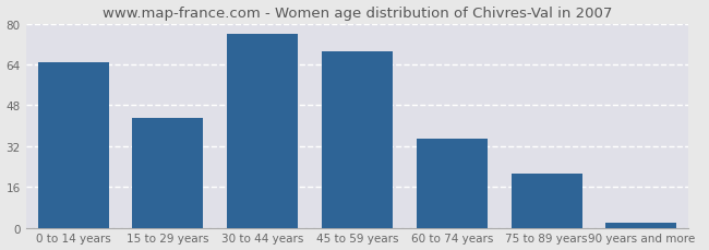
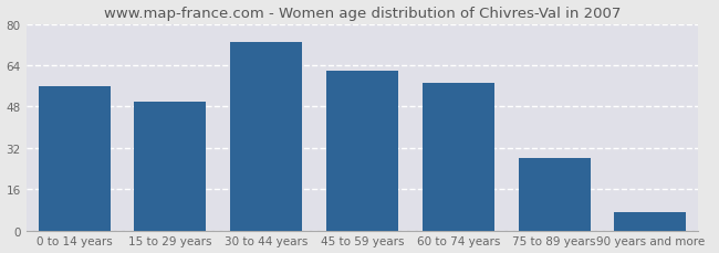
0 to 14 years: 65 -> 56
15 to 29 years: 43 -> 50
30 to 44 years: 76 -> 73
45 to 59 years: 69 -> 62
60 to 74 years: 35 -> 57
75 to 89 years: 21 -> 28
90 years and more: 2 -> 7
